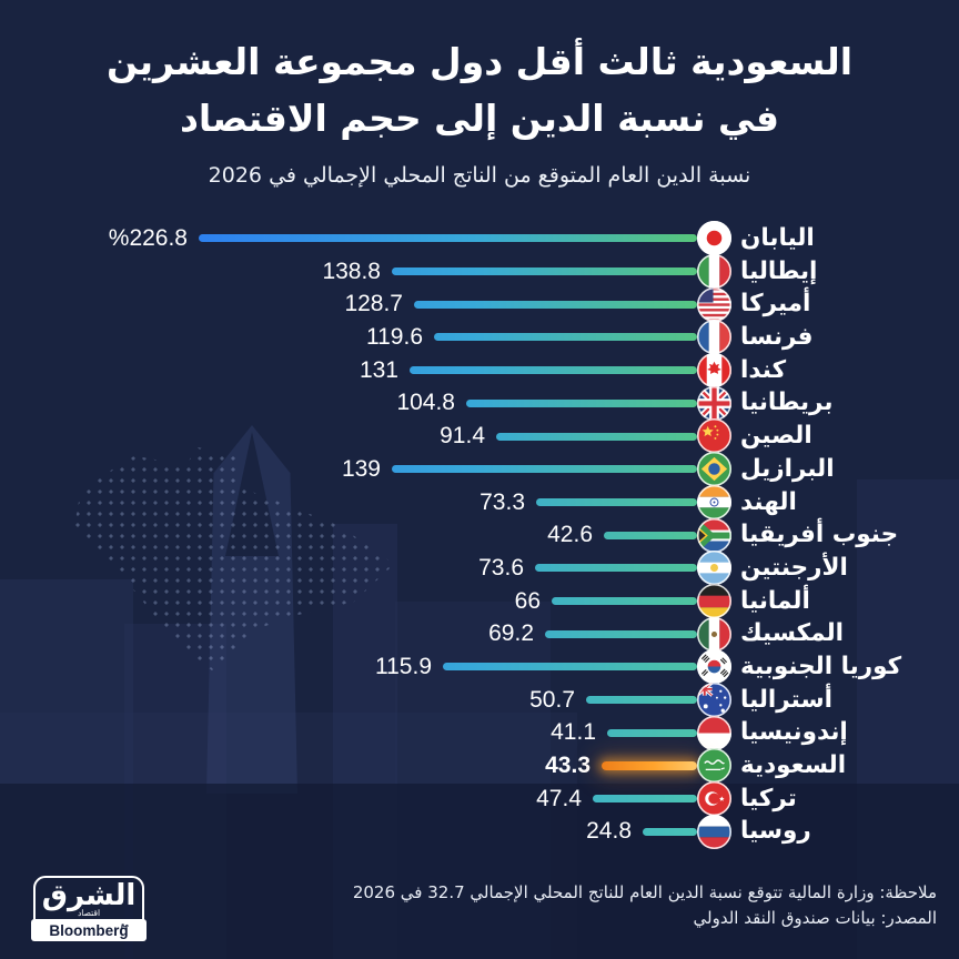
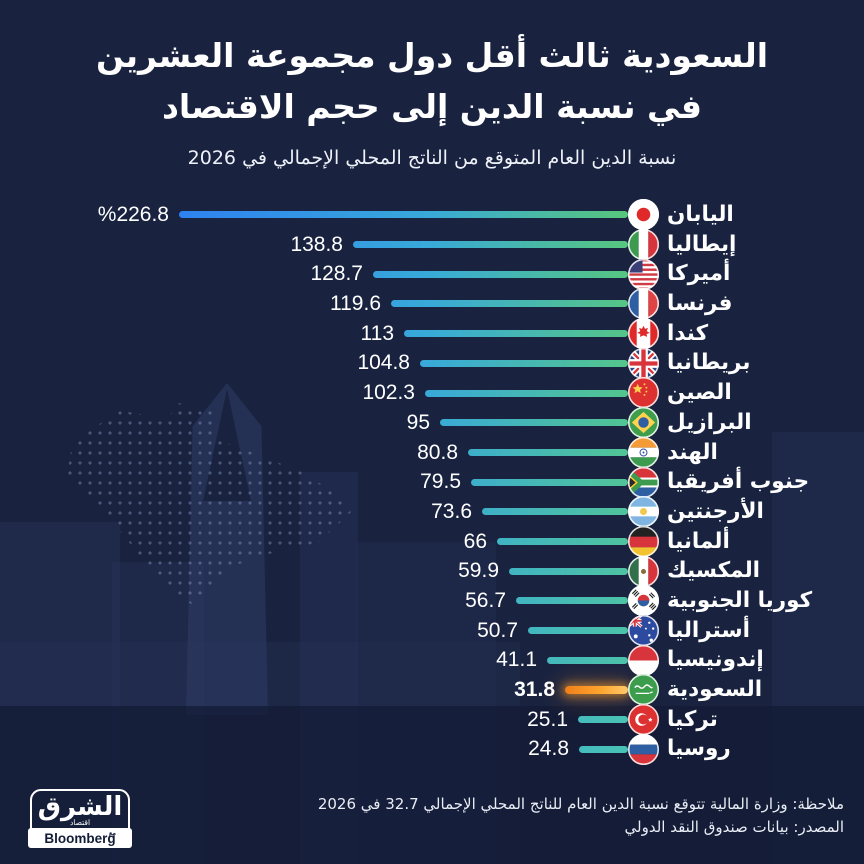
كندا: 131 -> 113
الصين: 91.4 -> 102.3
البرازيل: 139 -> 95
الهند: 73.3 -> 80.8
جنوب أفريقيا: 42.6 -> 79.5
المكسيك: 69.2 -> 59.9
كوريا الجنوبية: 115.9 -> 56.7
السعودية: 43.3 -> 31.8
تركيا: 47.4 -> 25.1
